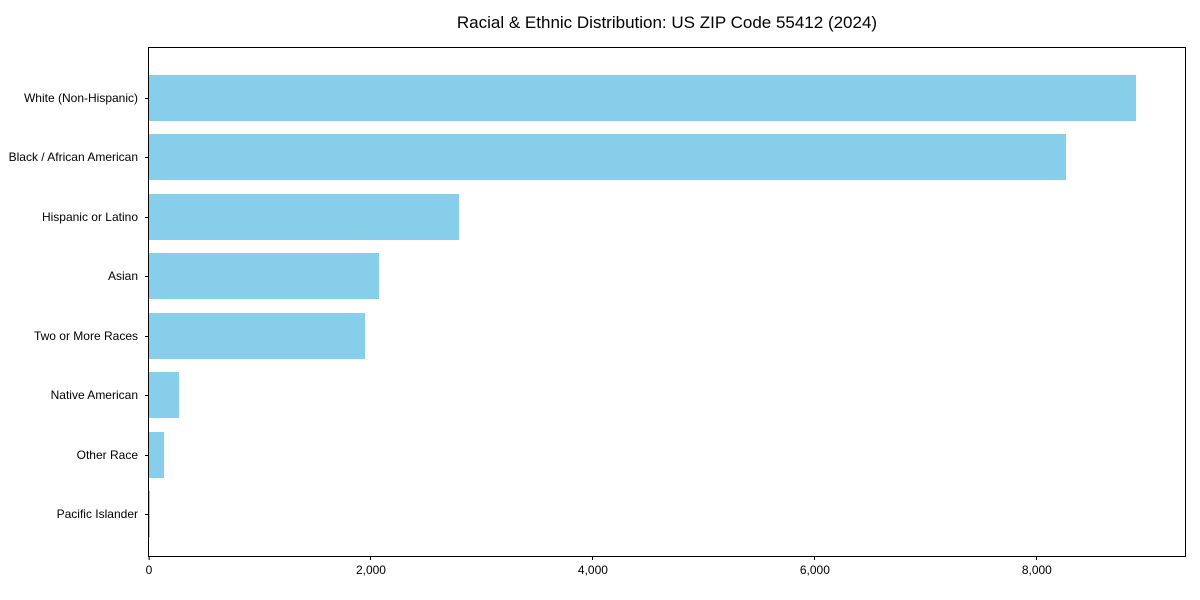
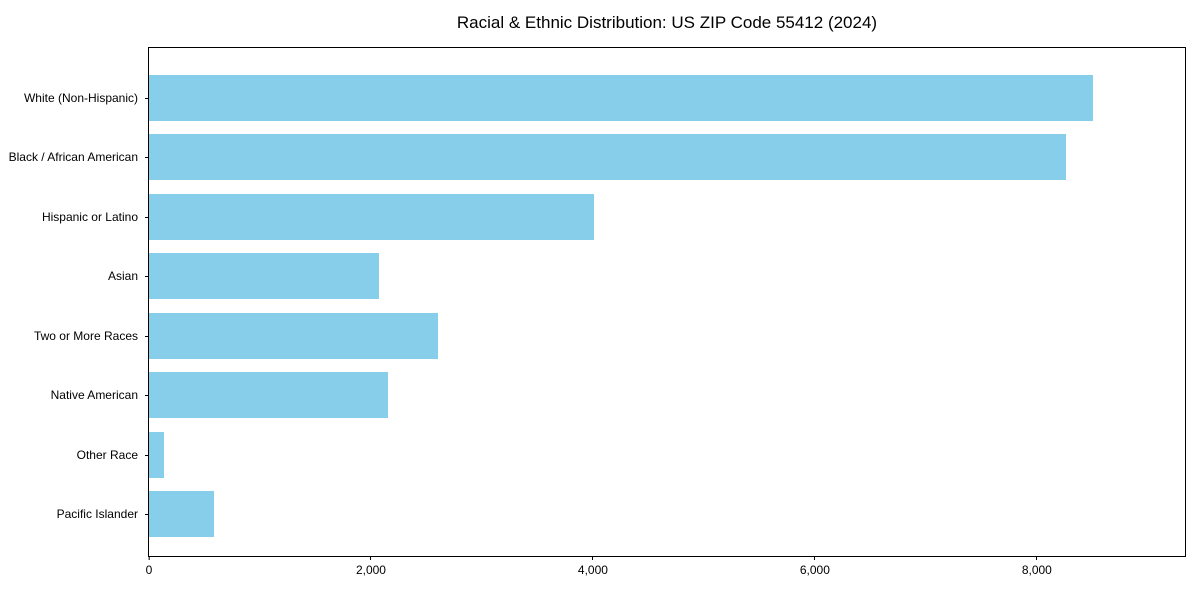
White (Non-Hispanic): 8890 -> 8510
Hispanic or Latino: 2790 -> 4010
Two or More Races: 1950 -> 2600
Native American: 270 -> 2150
Pacific Islander: 10 -> 590
